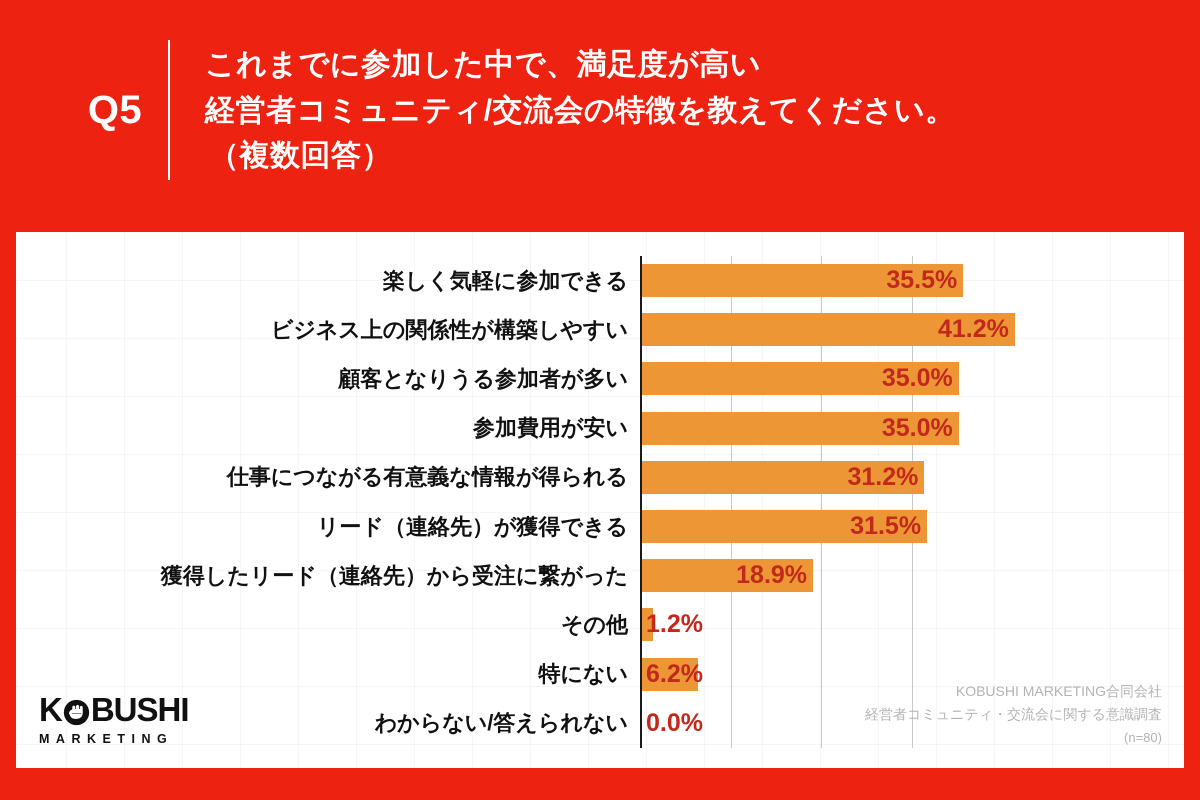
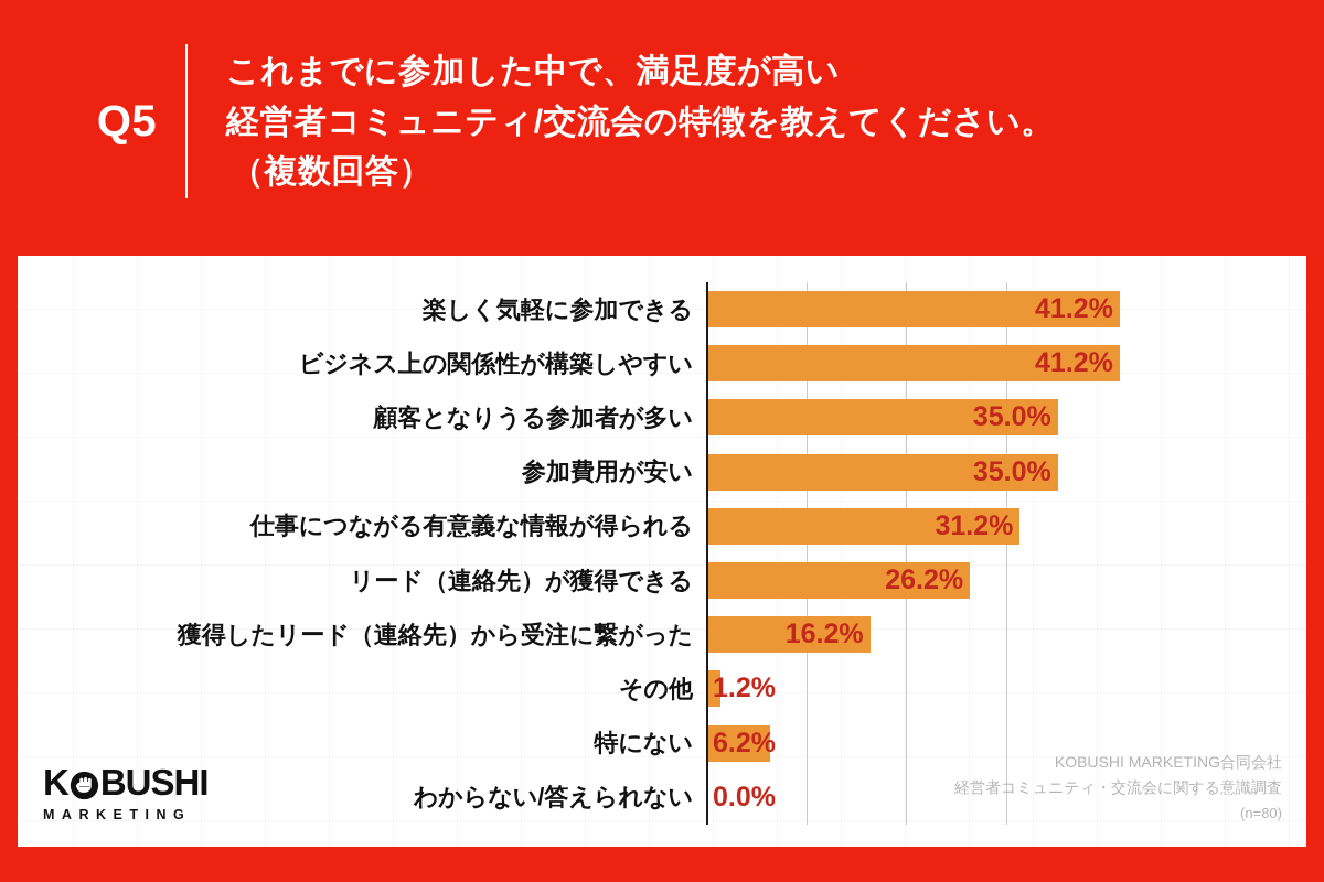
楽しく気軽に参加できる: 35.5% -> 41.2%
リード（連絡先）が獲得できる: 31.5% -> 26.2%
獲得したリード（連絡先）から受注に繋がった: 18.9% -> 16.2%
